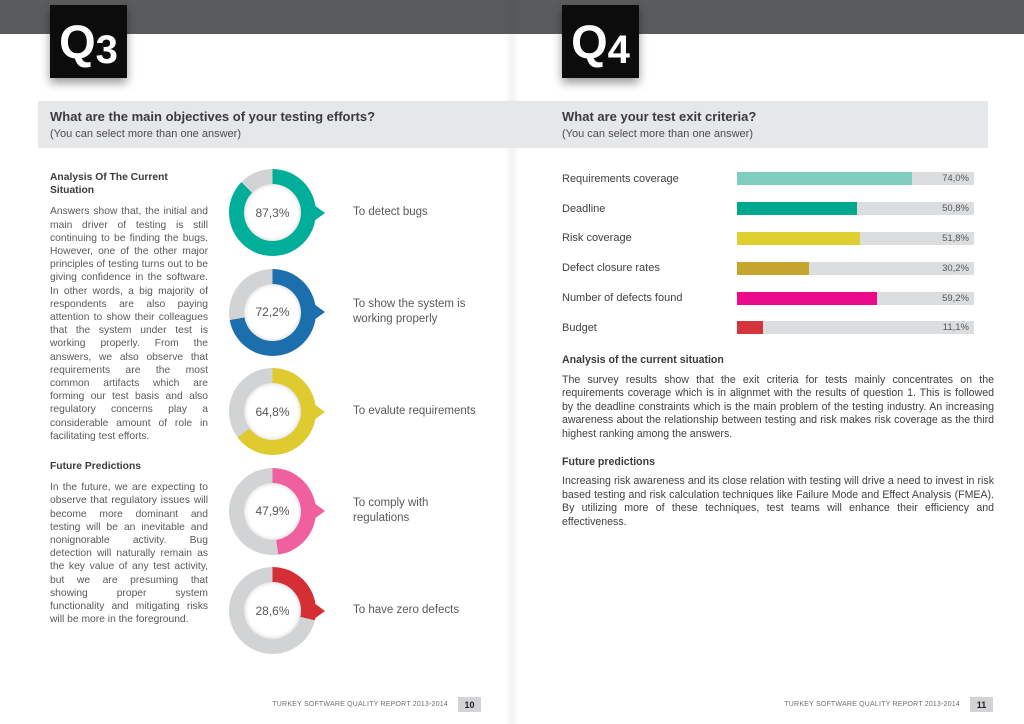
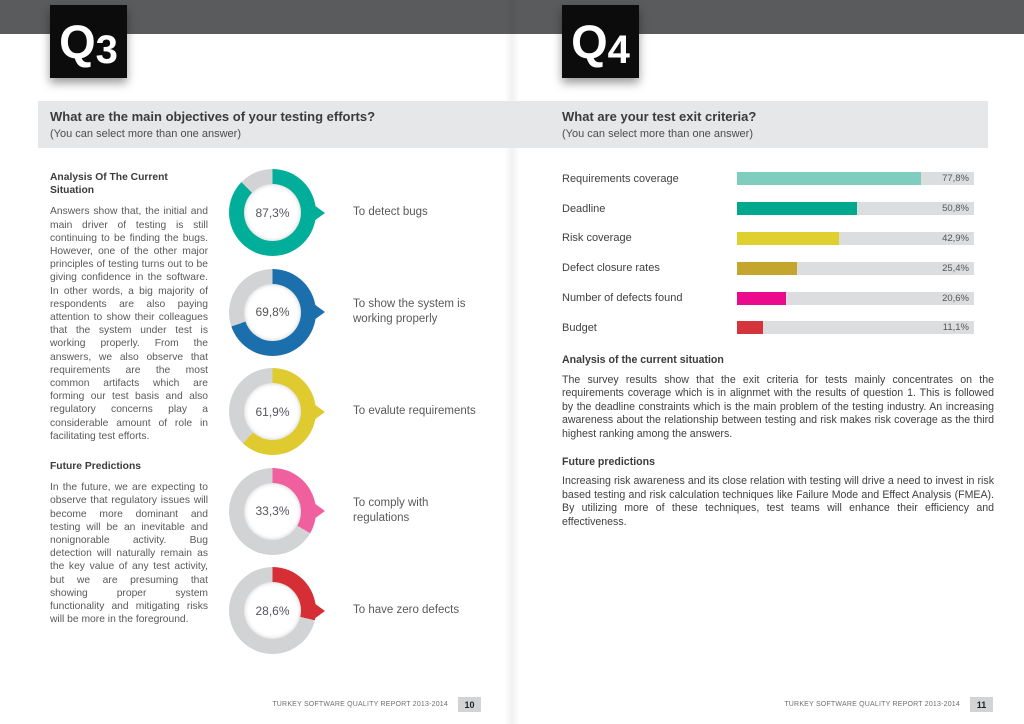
What are the main objectives of your testing efforts?/To show the system is working properly: 72,2% -> 69,8%
What are the main objectives of your testing efforts?/To evalute requirements: 64,8% -> 61,9%
What are the main objectives of your testing efforts?/To comply with regulations: 47,9% -> 33,3%
What are your test exit criteria?/Requirements coverage: 74,0% -> 77,8%
What are your test exit criteria?/Risk coverage: 51,8% -> 42,9%
What are your test exit criteria?/Defect closure rates: 30,2% -> 25,4%
What are your test exit criteria?/Number of defects found: 59,2% -> 20,6%
